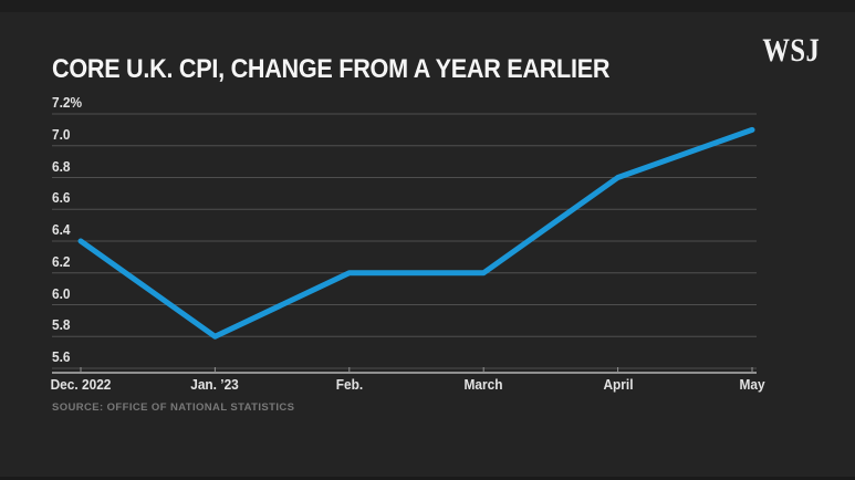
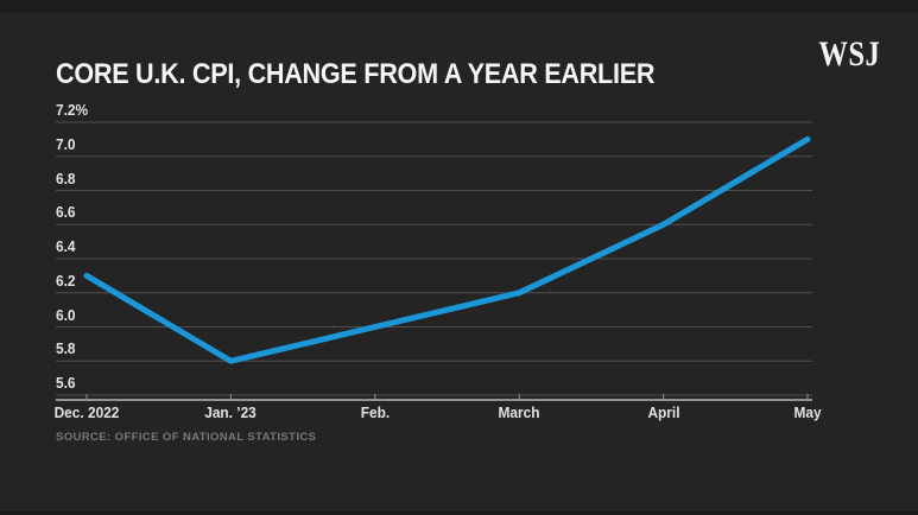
Dec. 2022: 6.4% -> 6.3%
Feb.: 6.2% -> 6.0%
April: 6.8% -> 6.6%
